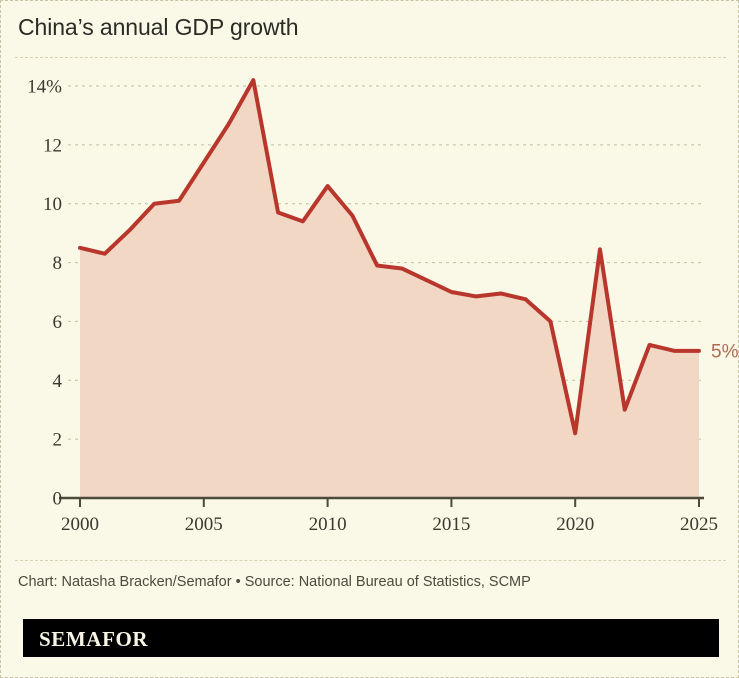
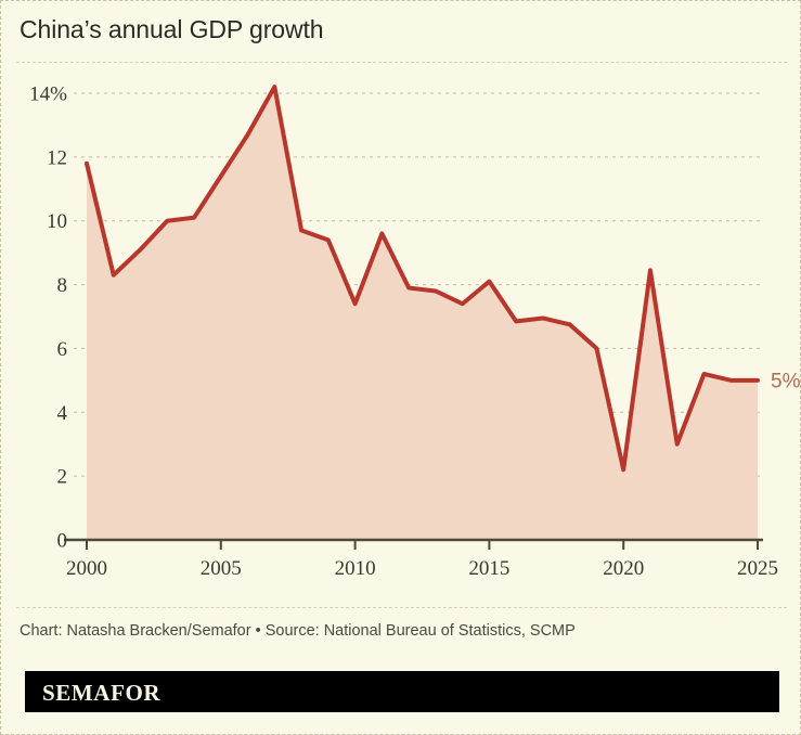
2000: 8.5% -> 11.8%
2010: 10.6% -> 7.4%
2015: 7.0% -> 8.1%
